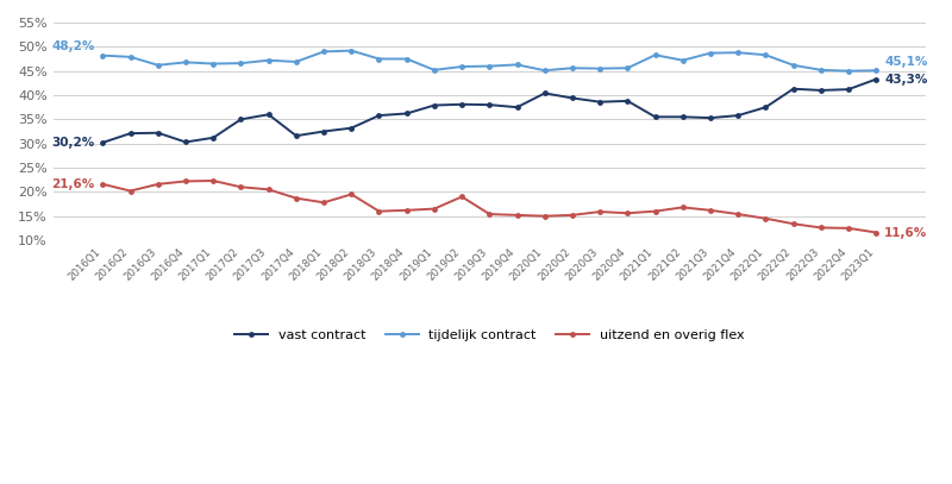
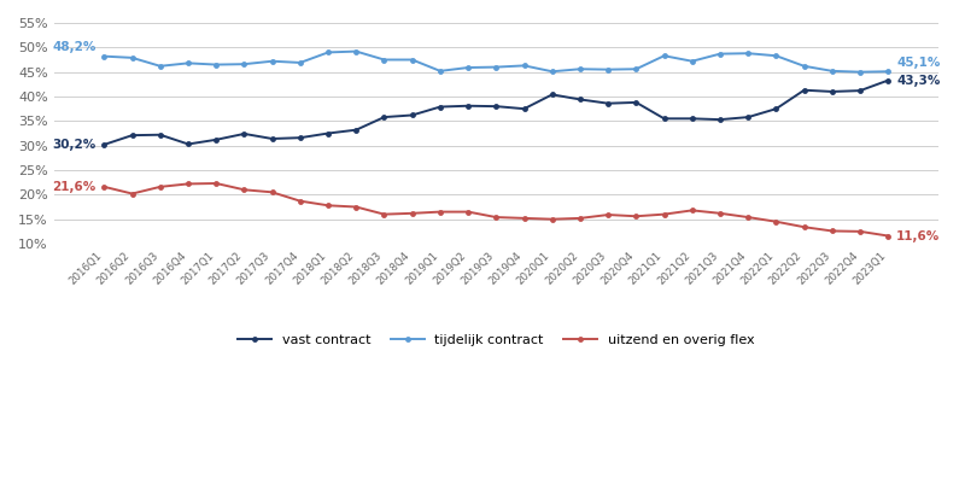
vast contract/2017Q2: 35.0% -> 32.4%
vast contract/2017Q3: 36.0% -> 31.4%
uitzend en overig flex/2018Q2: 19.5% -> 17.5%
uitzend en overig flex/2019Q2: 19.0% -> 16.5%
